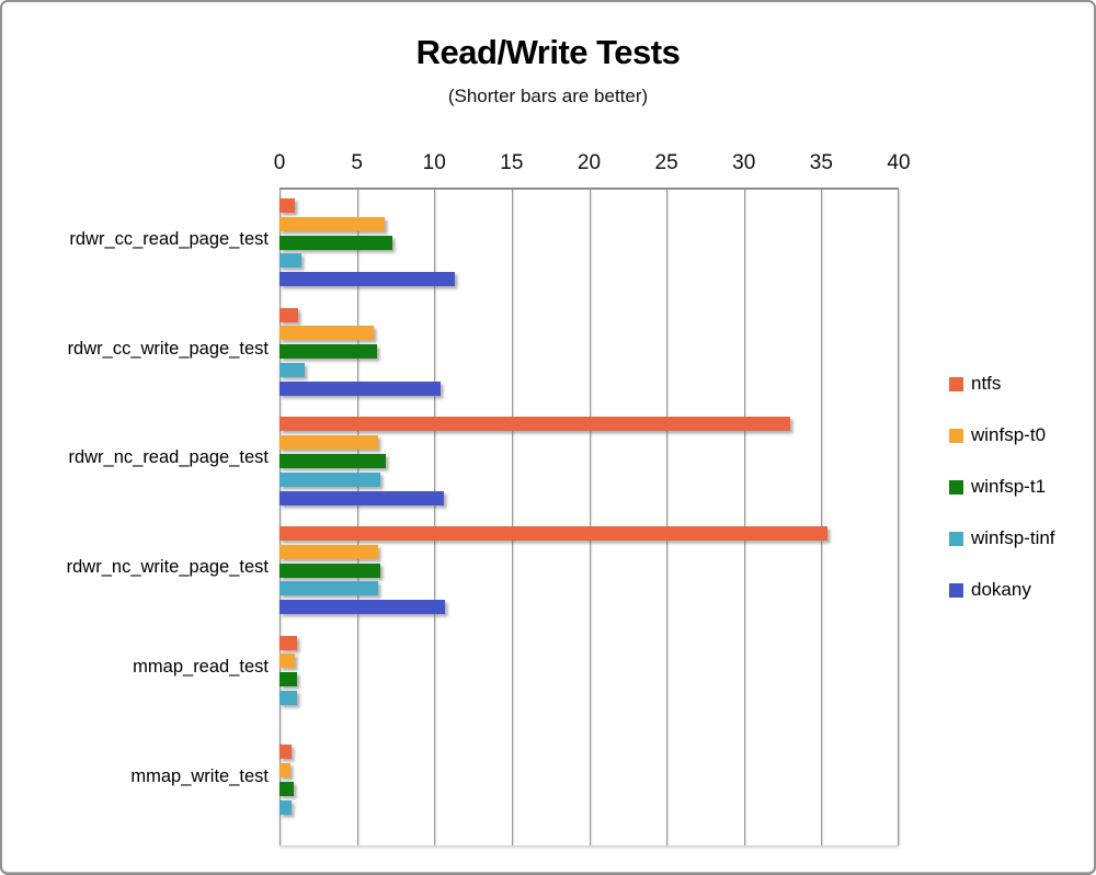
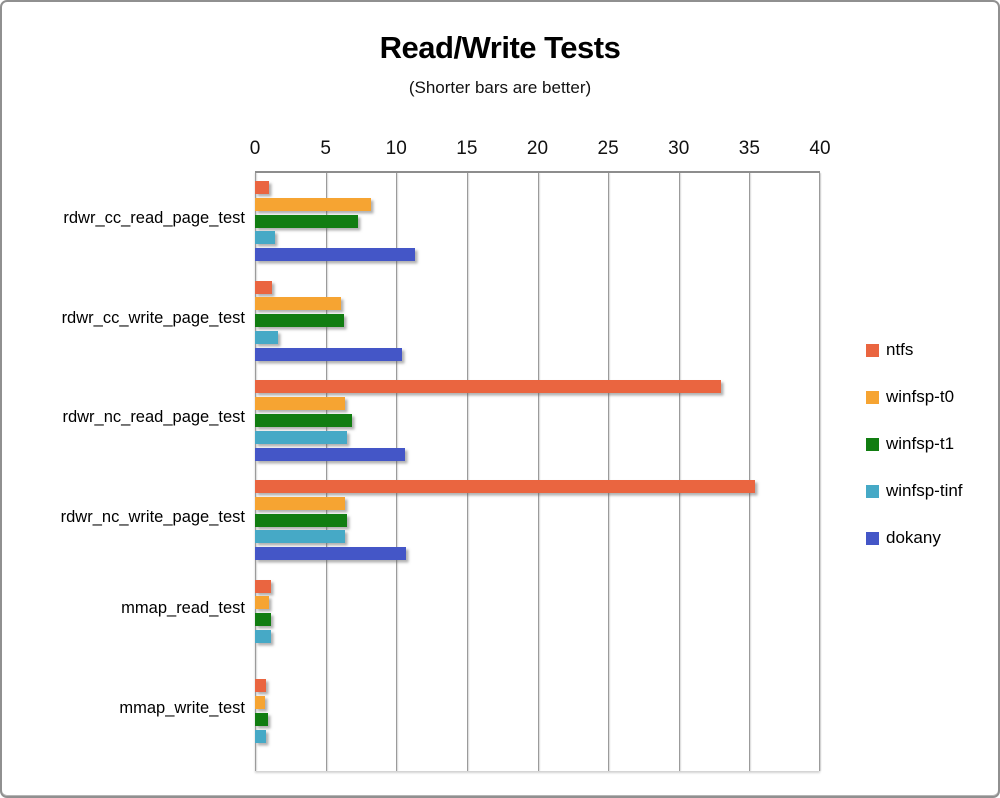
winfsp-t0/rdwr_cc_read_page_test: 6.8 -> 8.2
